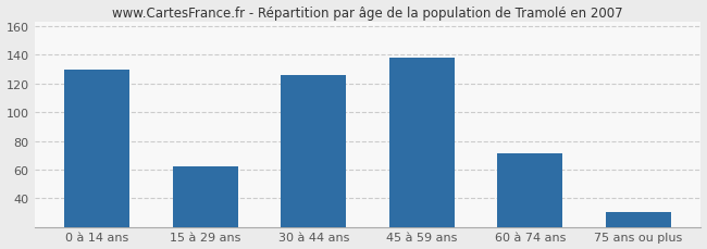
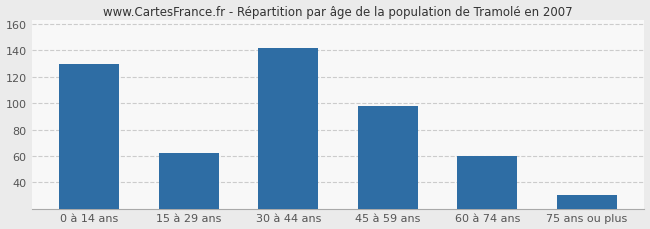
30 à 44 ans: 126 -> 142
45 à 59 ans: 138 -> 98
60 à 74 ans: 71 -> 60
